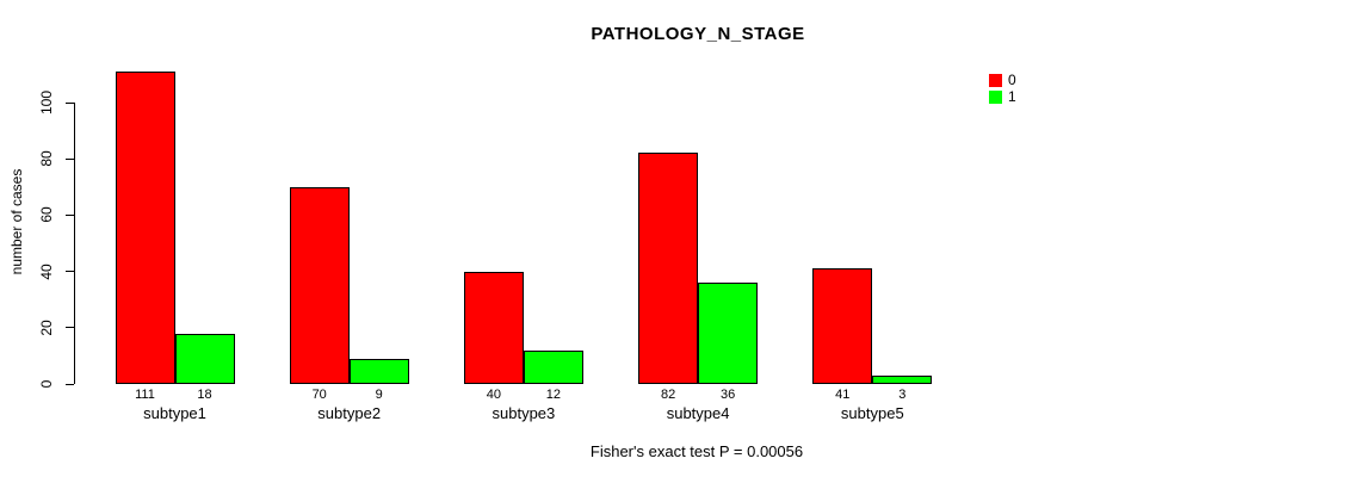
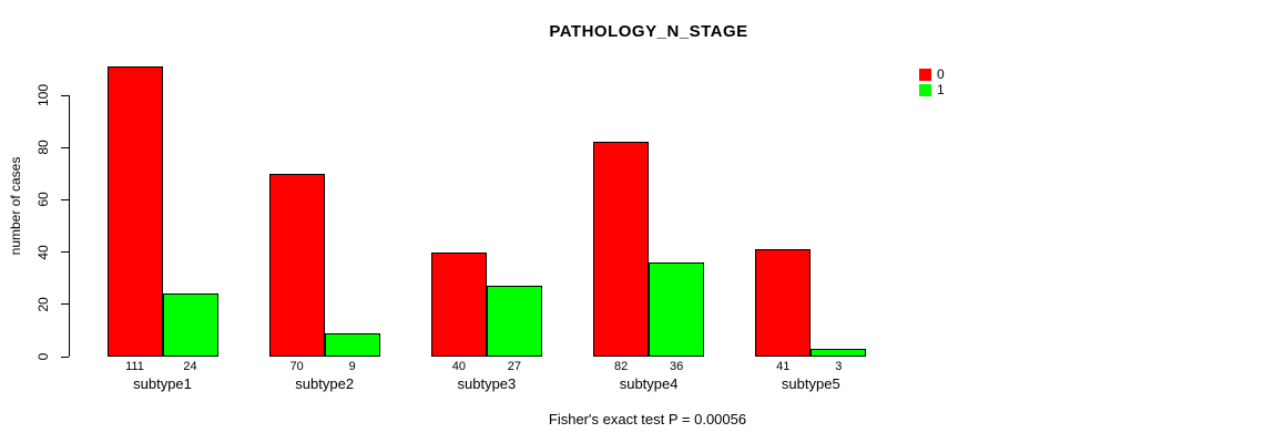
1/subtype1: 18 -> 24
1/subtype3: 12 -> 27
